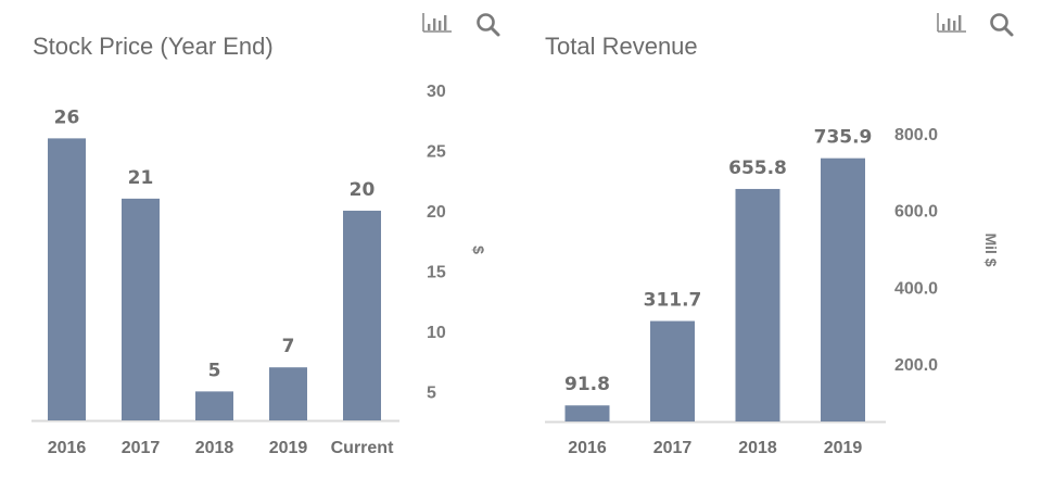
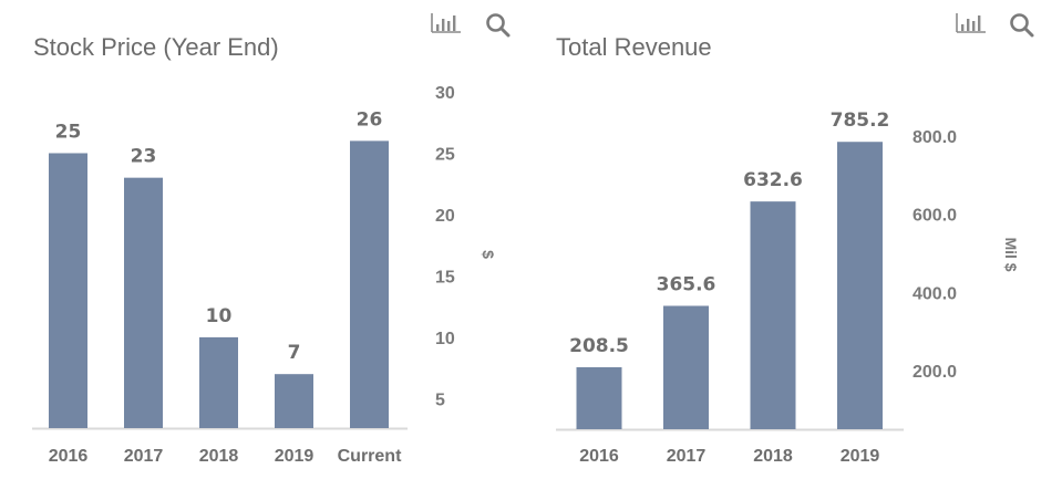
Stock Price (Year End)/2016: 26 -> 25
Stock Price (Year End)/2017: 21 -> 23
Stock Price (Year End)/2018: 5 -> 10
Stock Price (Year End)/Current: 20 -> 26
Total Revenue/2016: 91.8 -> 208.5
Total Revenue/2017: 311.7 -> 365.6
Total Revenue/2018: 655.8 -> 632.6
Total Revenue/2019: 735.9 -> 785.2
